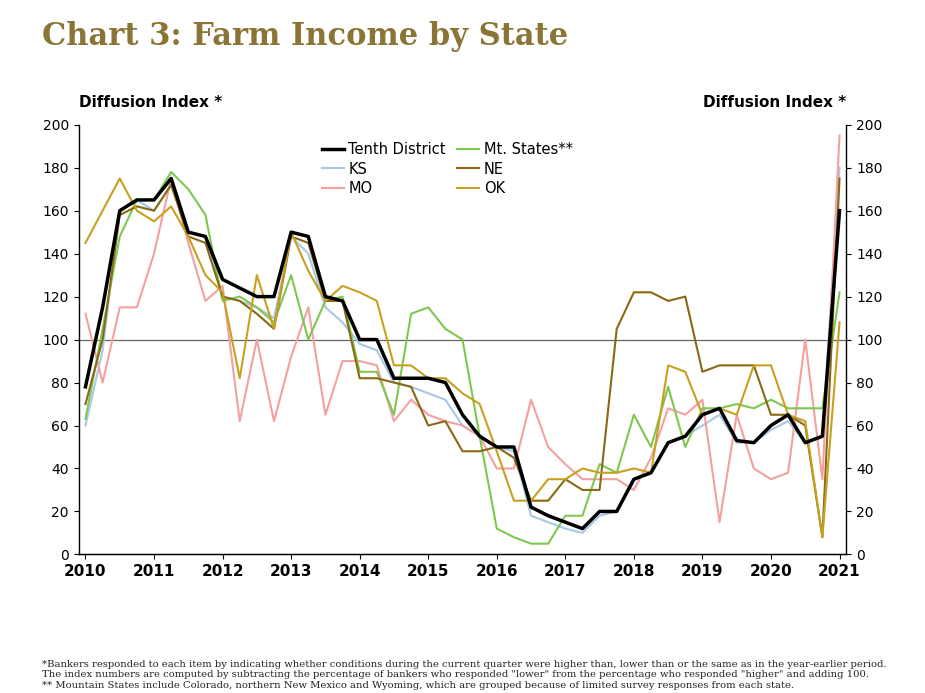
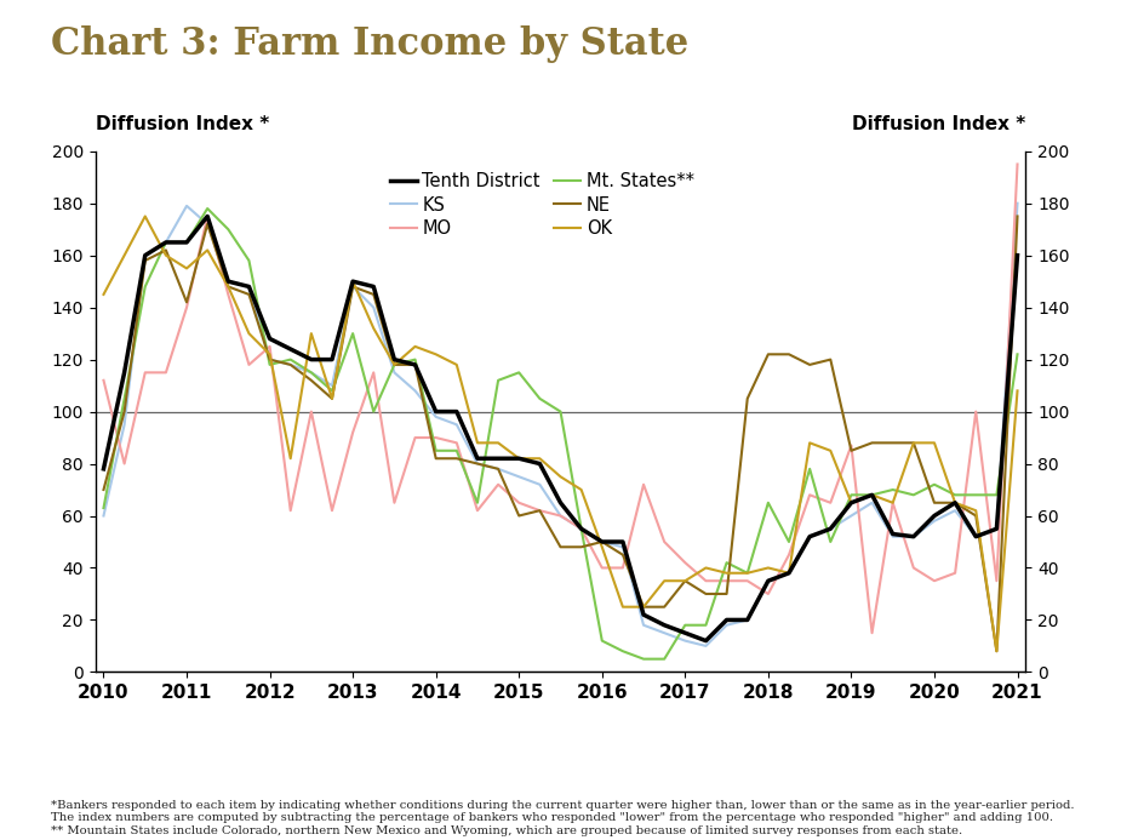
KS/2011: 160 -> 179
NE/2011: 160 -> 142
MO/2019: 72 -> 87
